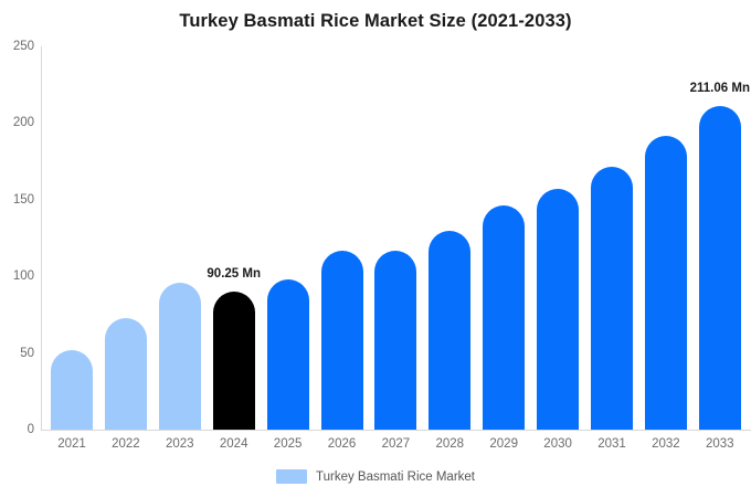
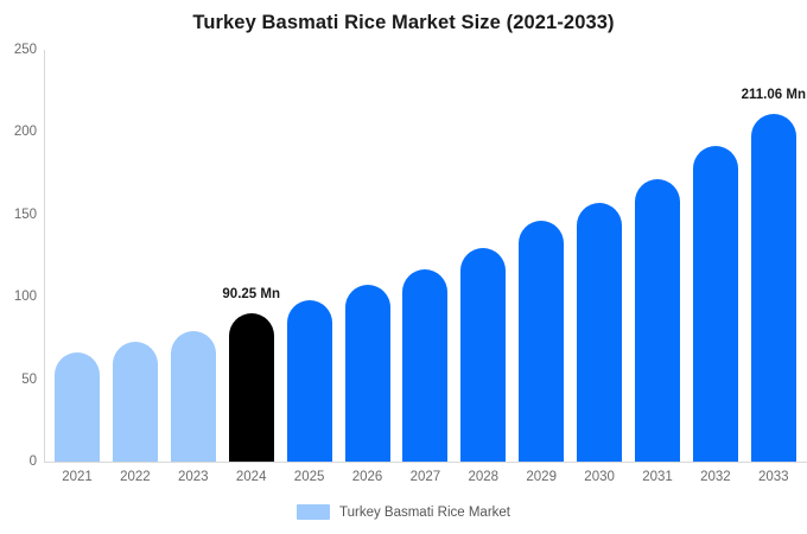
2021: 52 -> 66
2023: 96 -> 80
2026: 117 -> 107
